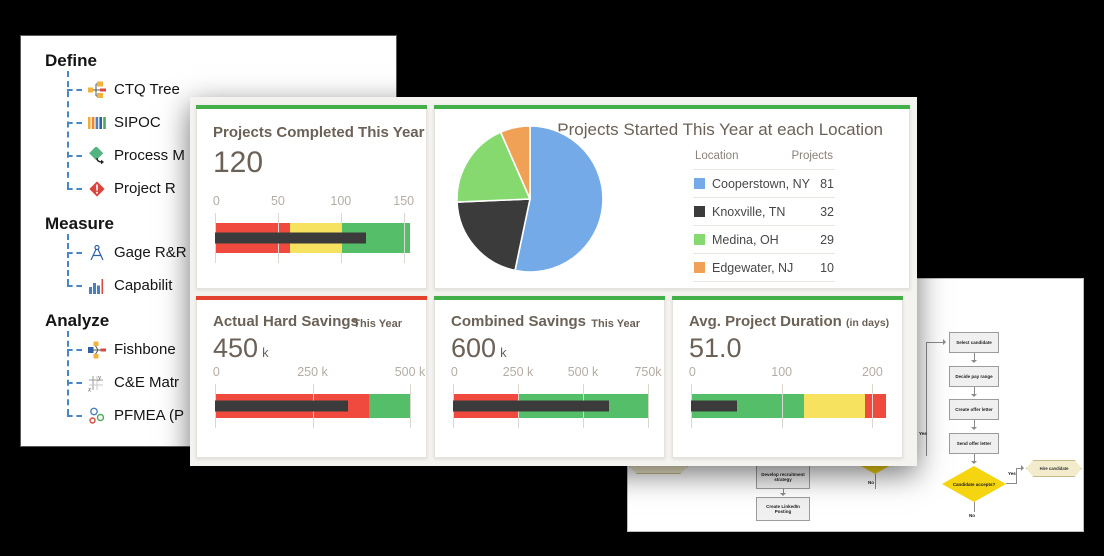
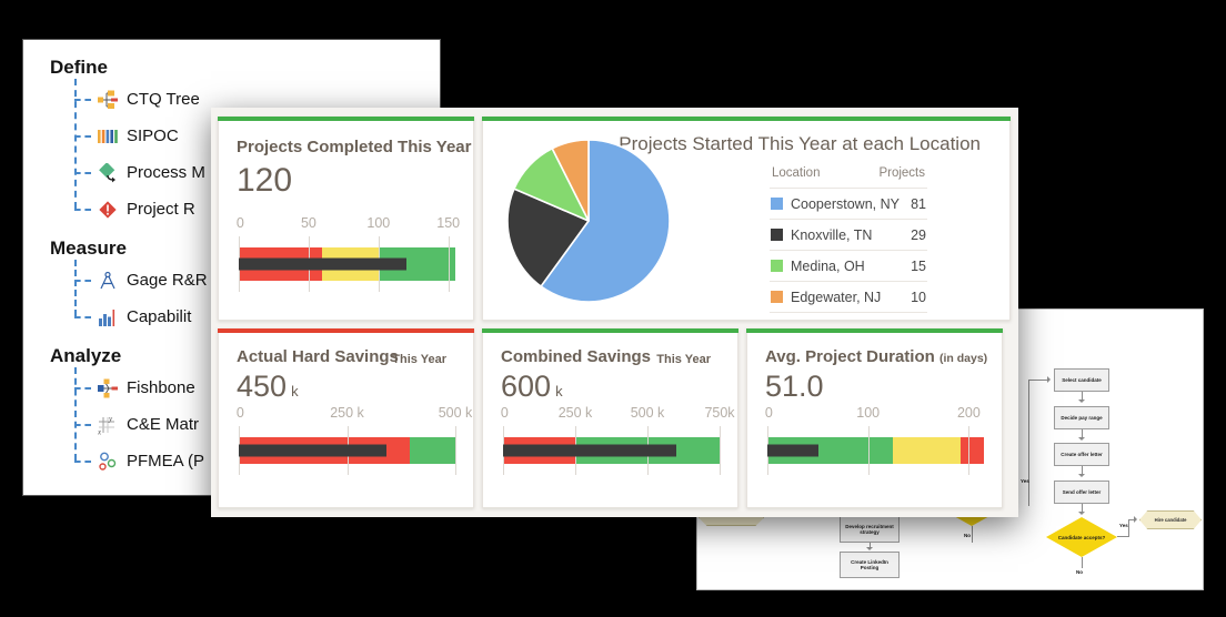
Projects Started This Year at each Location/Knoxville, TN: 32 -> 29
Projects Started This Year at each Location/Medina, OH: 29 -> 15
